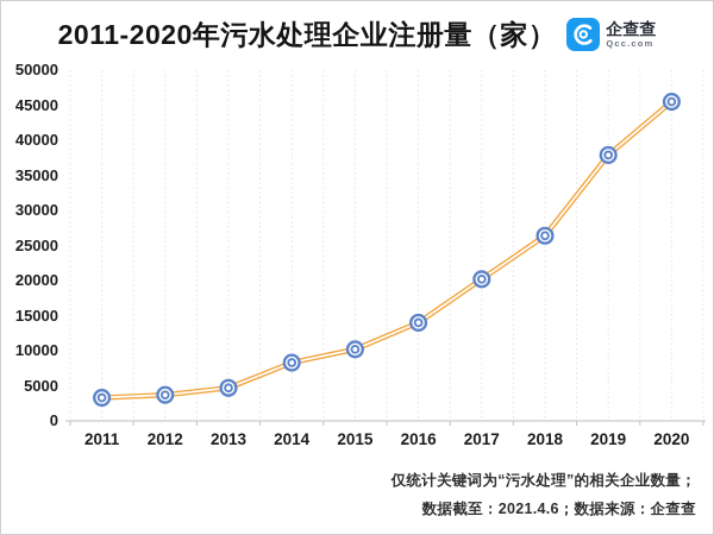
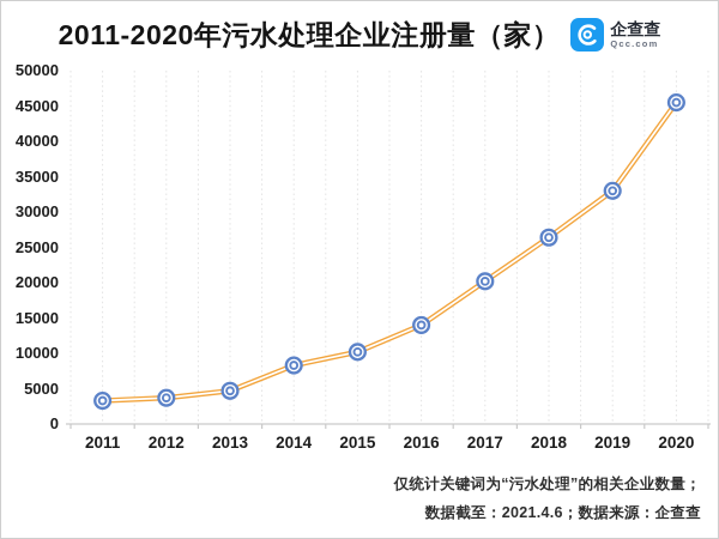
2019: 38000 -> 33000
